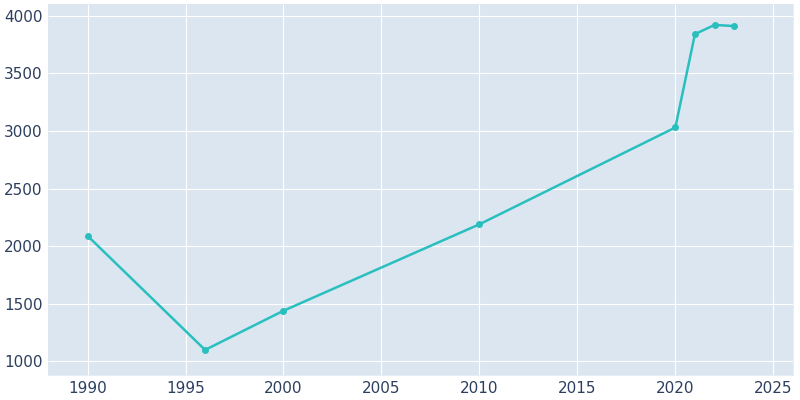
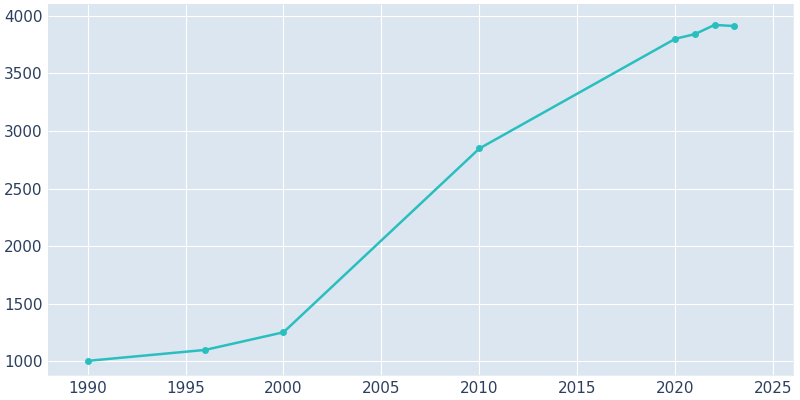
1990: 2090 -> 1000
2000: 1440 -> 1250
2010: 2190 -> 2850
2020: 3030 -> 3800
